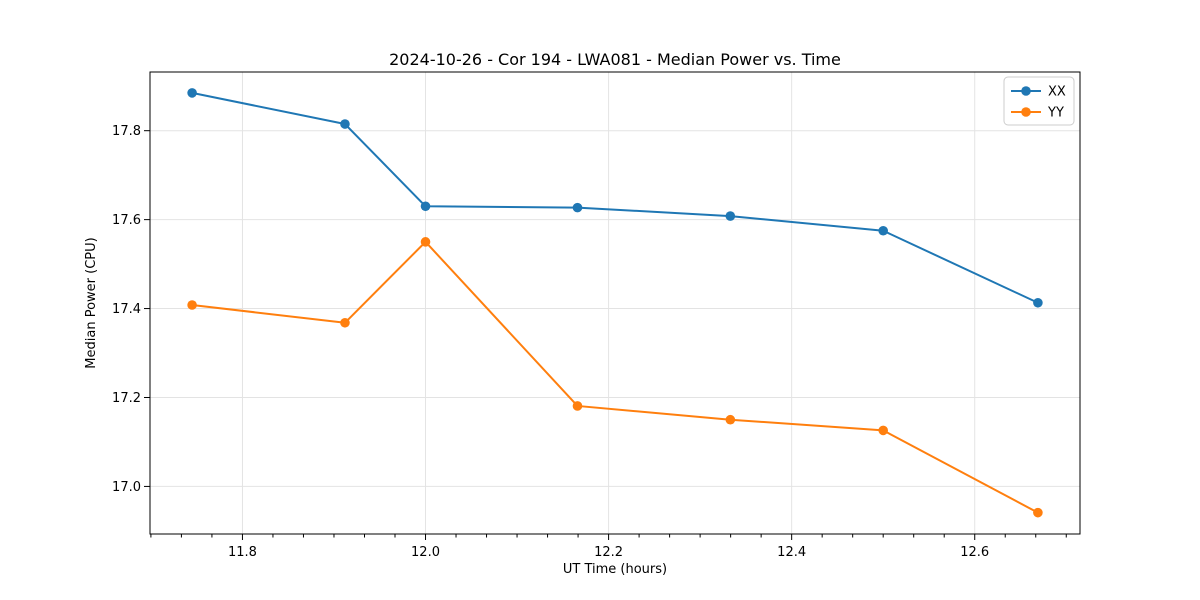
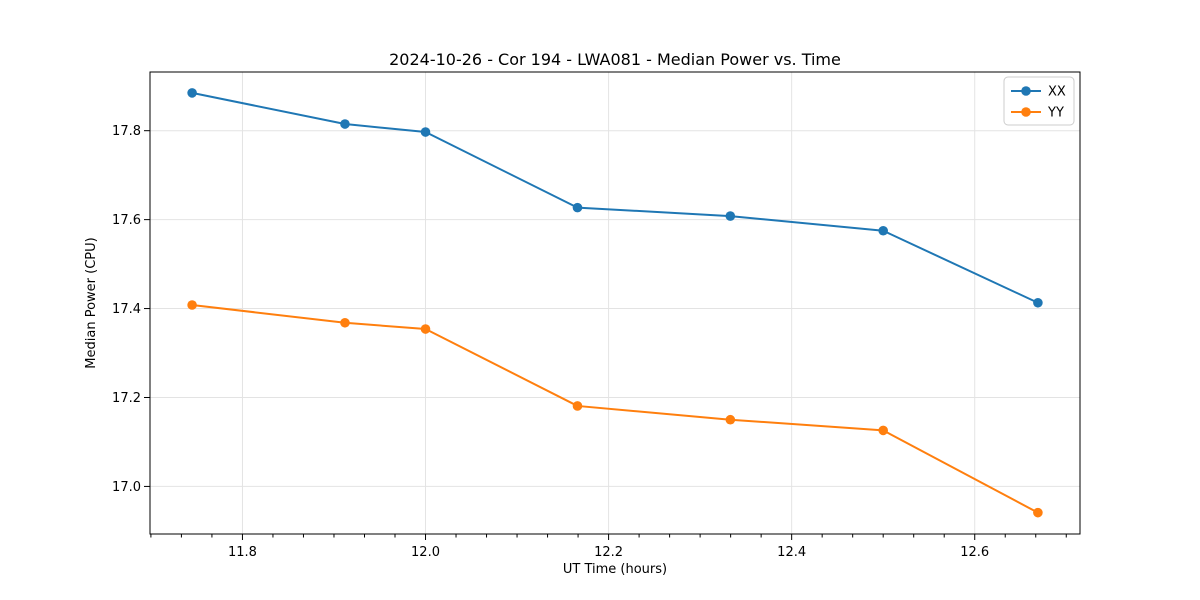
XX/12.0: 17.63 -> 17.80
YY/12.0: 17.55 -> 17.35
